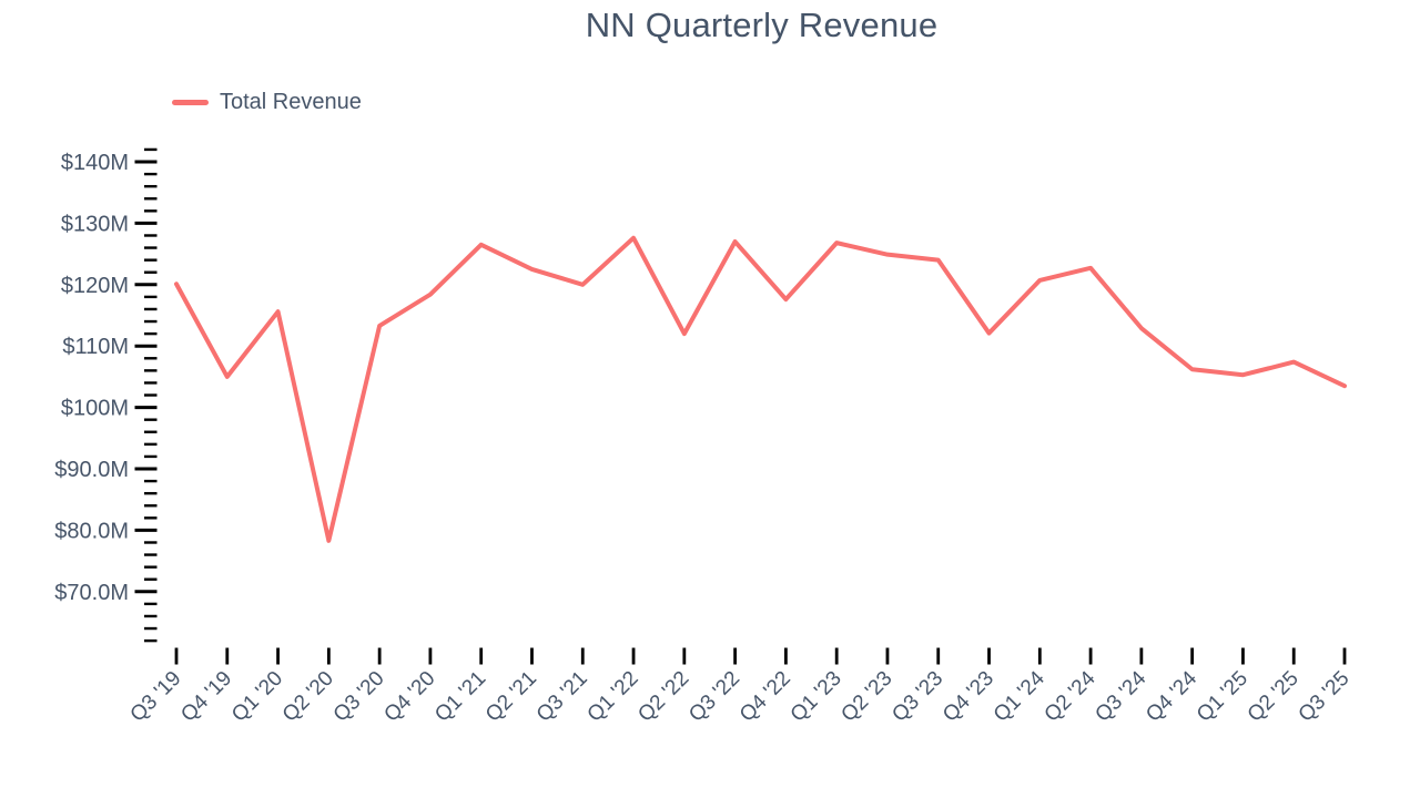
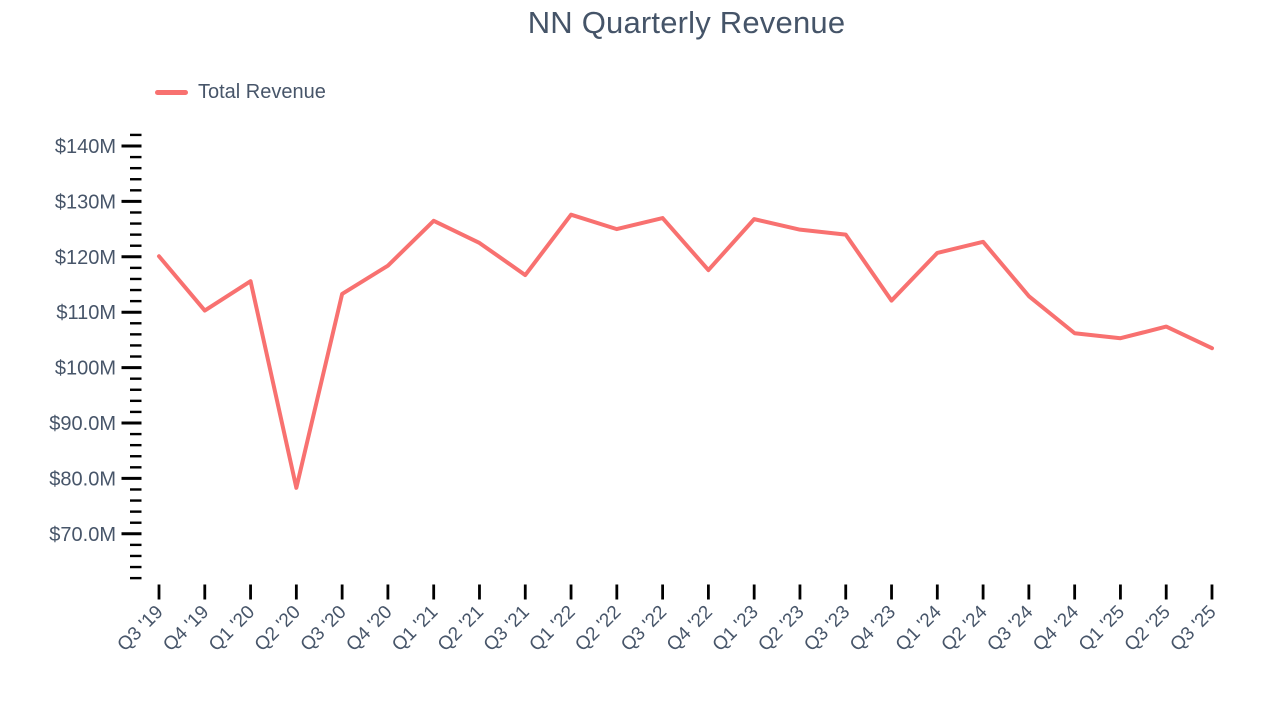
Q4 '19: $105M -> $110M
Q3 '21: $120M -> $117M
Q2 '22: $112M -> $125M
